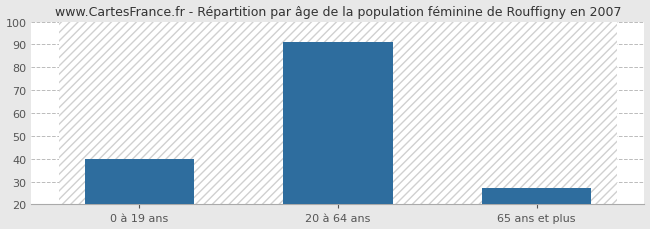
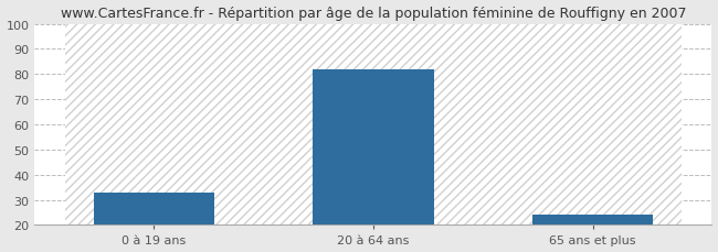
0 à 19 ans: 40 -> 33
20 à 64 ans: 91 -> 82
65 ans et plus: 27 -> 24
